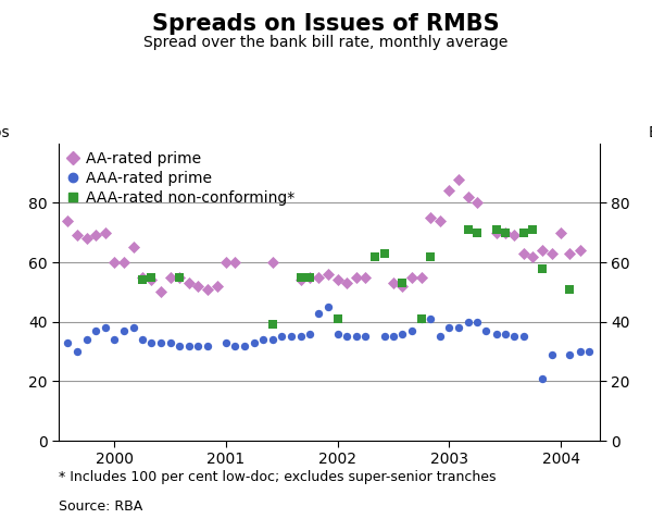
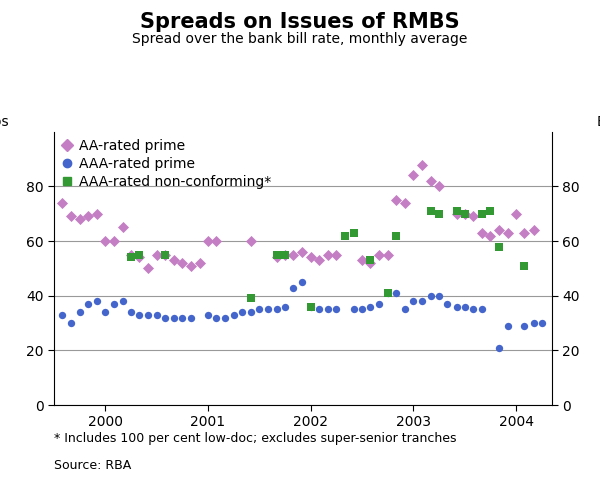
AAA-rated non-conforming*/2002: 41 -> 36
